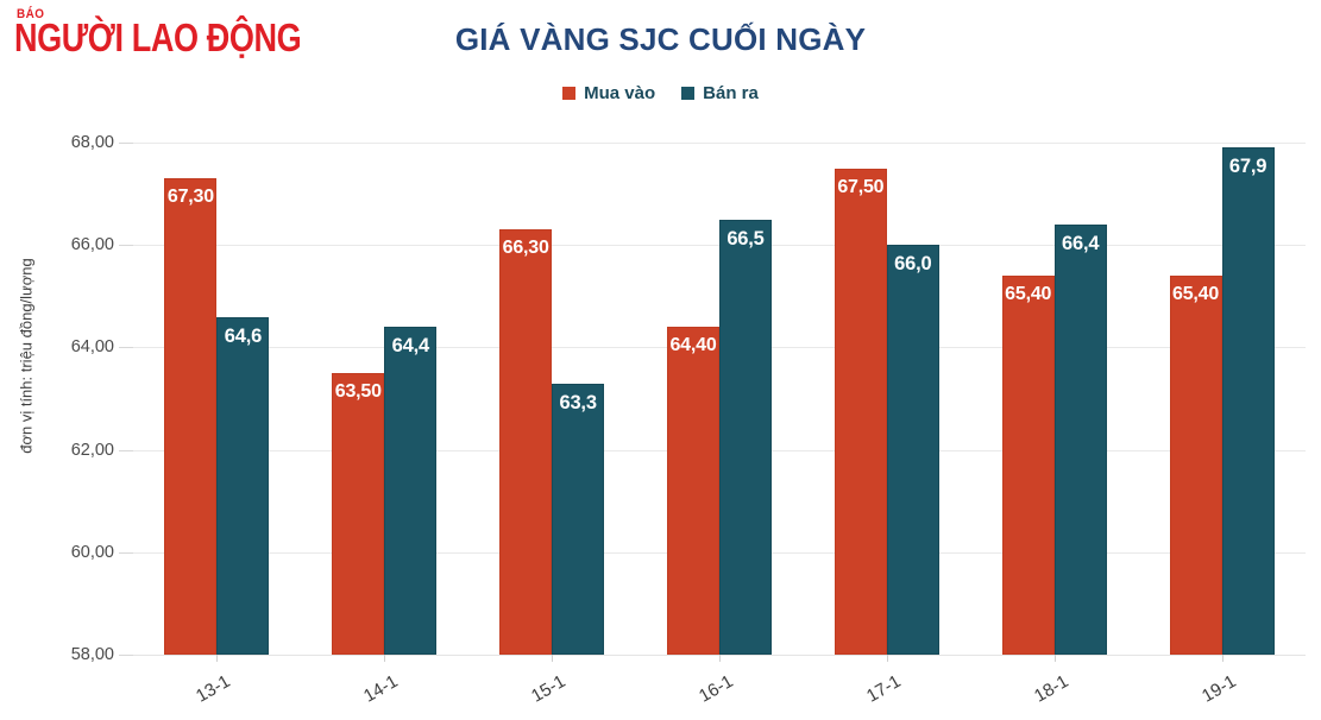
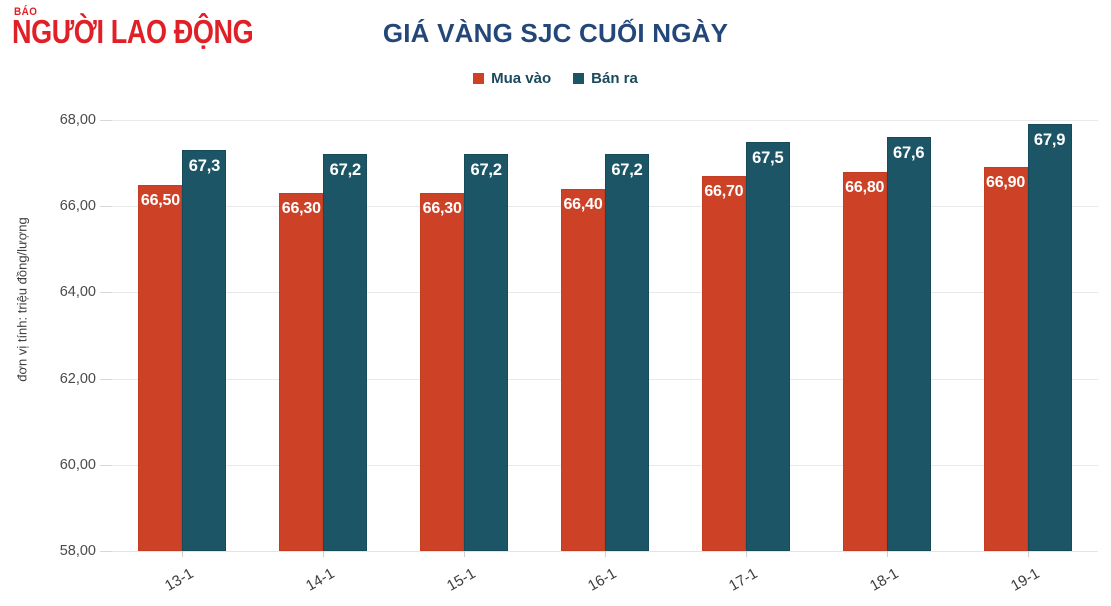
Mua vào/13-1: 67,30 -> 66,50
Bán ra/13-1: 64,6 -> 67,3
Mua vào/14-1: 63,50 -> 66,30
Bán ra/14-1: 64,4 -> 67,2
Bán ra/15-1: 63,3 -> 67,2
Mua vào/16-1: 64,40 -> 66,40
Bán ra/16-1: 66,5 -> 67,2
Mua vào/17-1: 67,50 -> 66,70
Bán ra/17-1: 66,0 -> 67,5
Mua vào/18-1: 65,40 -> 66,80
Bán ra/18-1: 66,4 -> 67,6
Mua vào/19-1: 65,40 -> 66,90
